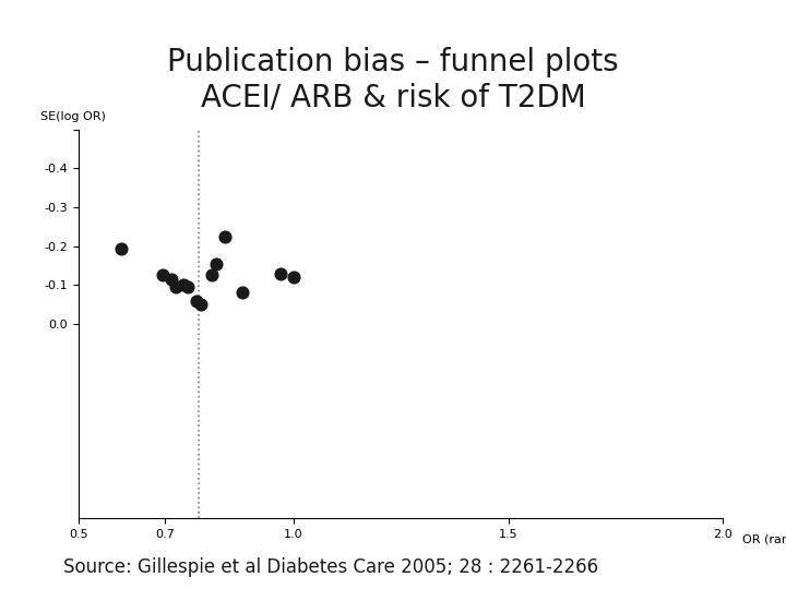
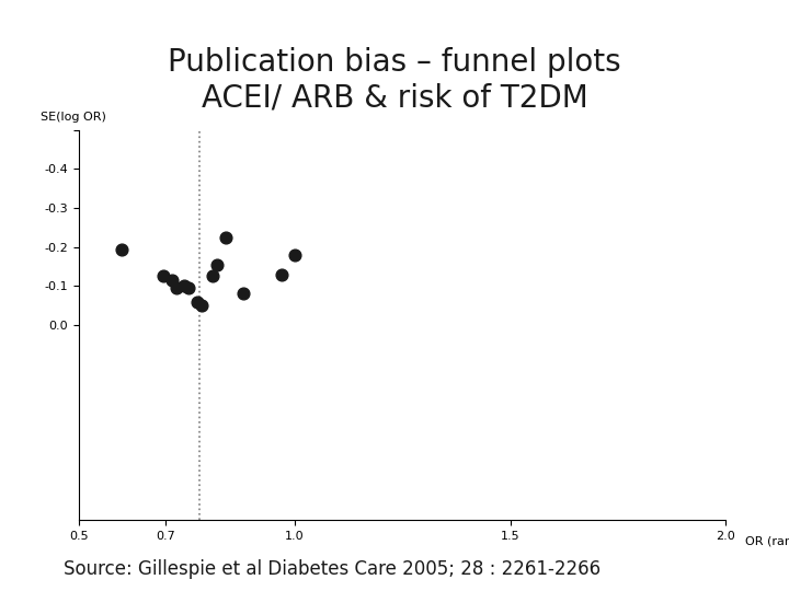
1.0: -0.120 -> -0.180
